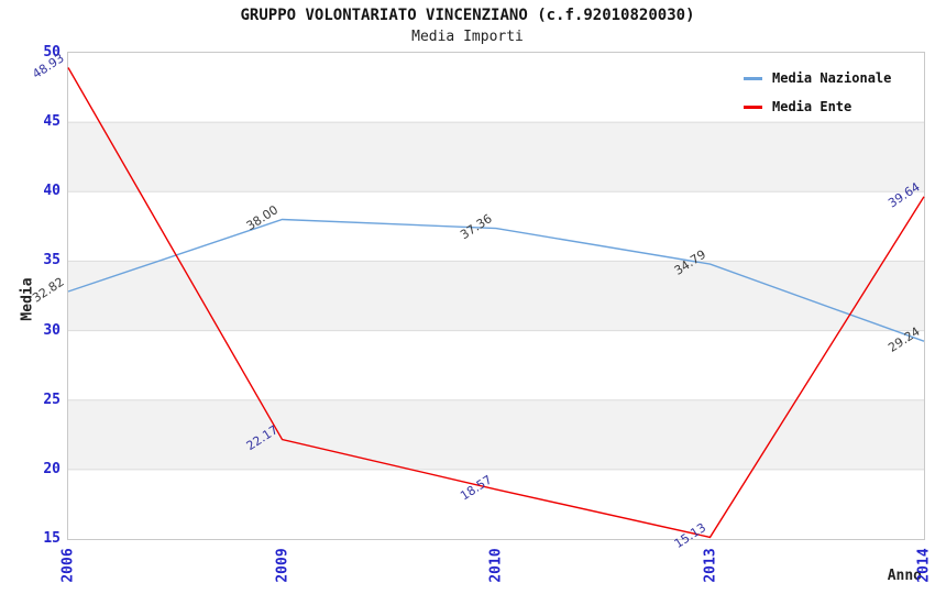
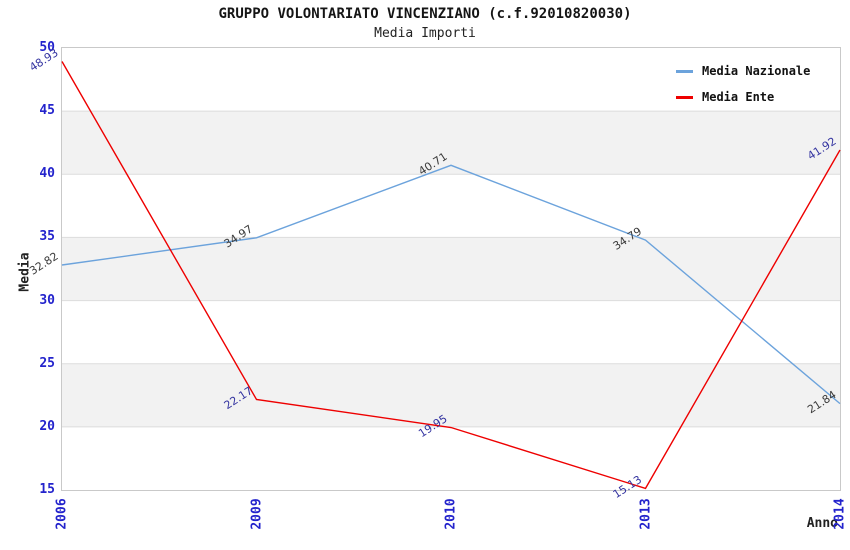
Media Nazionale/2009: 38.00 -> 34.97
Media Nazionale/2010: 37.36 -> 40.71
Media Ente/2010: 18.57 -> 19.95
Media Nazionale/2014: 29.24 -> 21.84
Media Ente/2014: 39.64 -> 41.92
